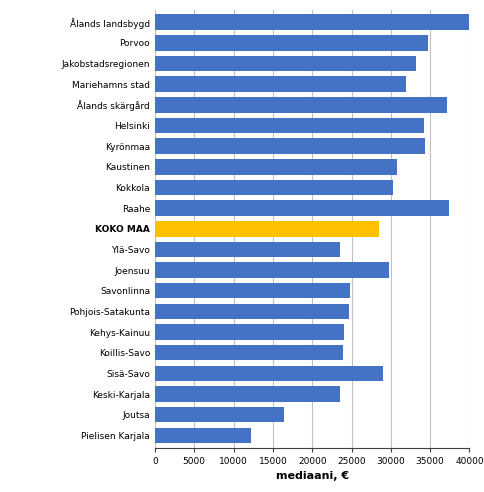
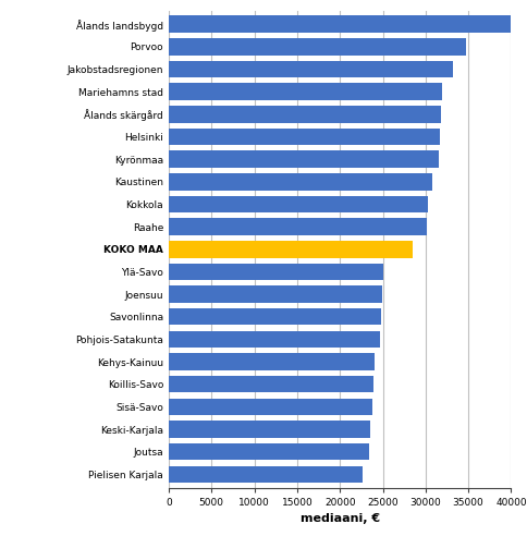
Ålands skärgård: 37200 -> 31800
Helsinki: 34200 -> 31700
Kyrönmaa: 34400 -> 31500
Raahe: 37400 -> 30200
Ylä-Savo: 23600 -> 25000
Joensuu: 29800 -> 24900
Sisä-Savo: 29000 -> 23800
Joutsa: 16400 -> 23400
Pielisen Karjala: 12200 -> 22700
